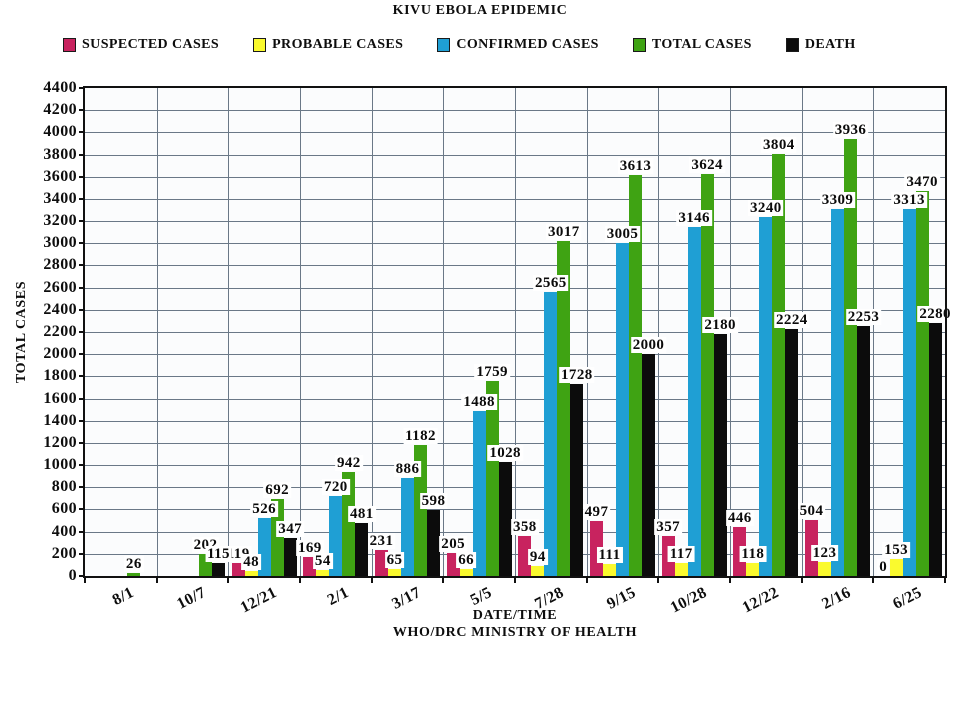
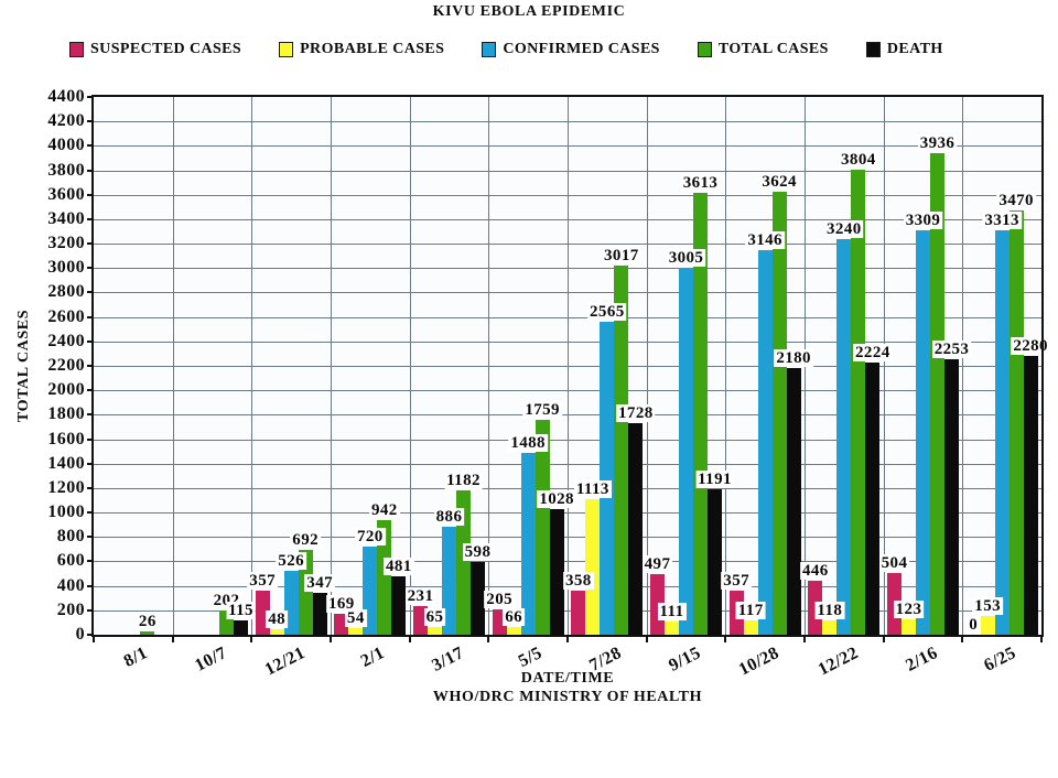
SUSPECTED CASES/12/21: 119 -> 357
PROBABLE CASES/7/28: 94 -> 1113
DEATH/9/15: 2000 -> 1191
